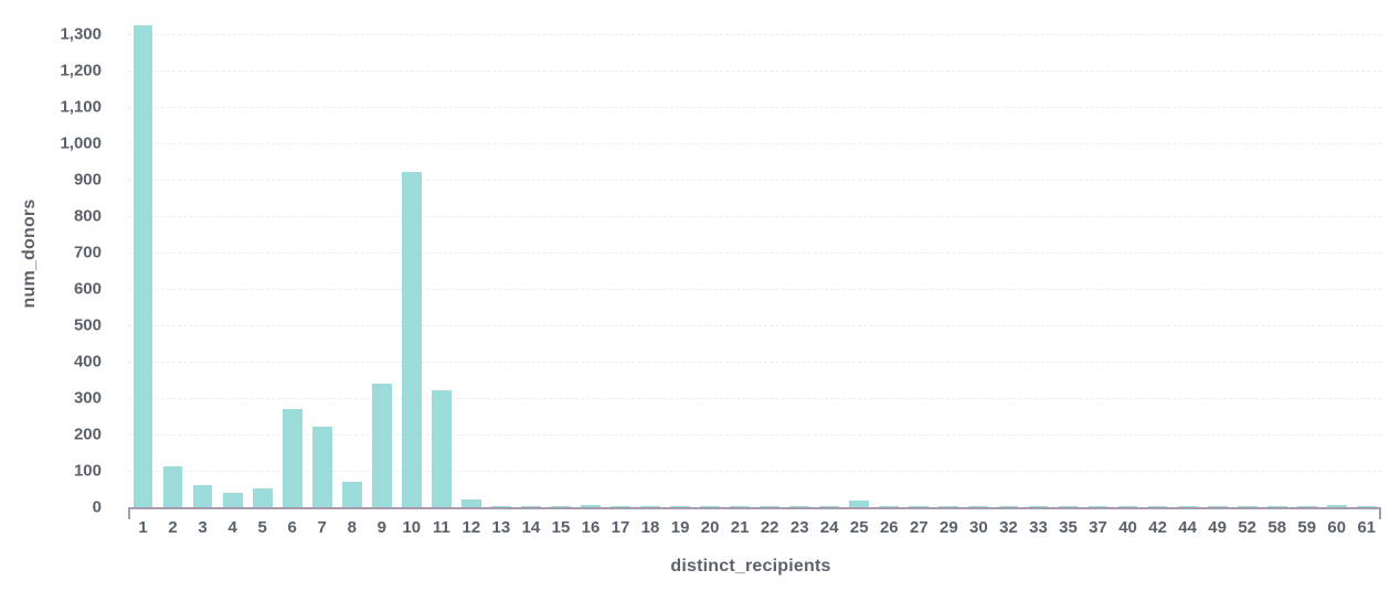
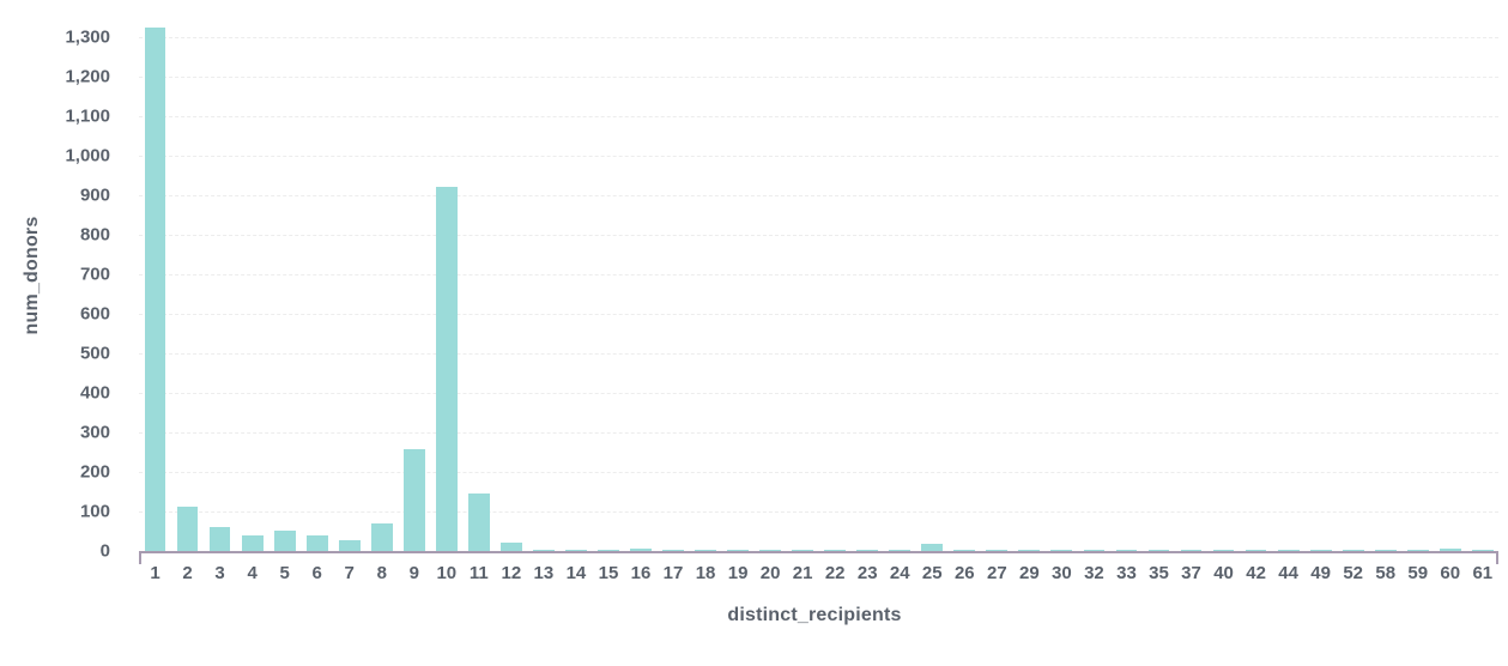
6: 270 -> 40
7: 220 -> 30
9: 340 -> 260
11: 320 -> 150
